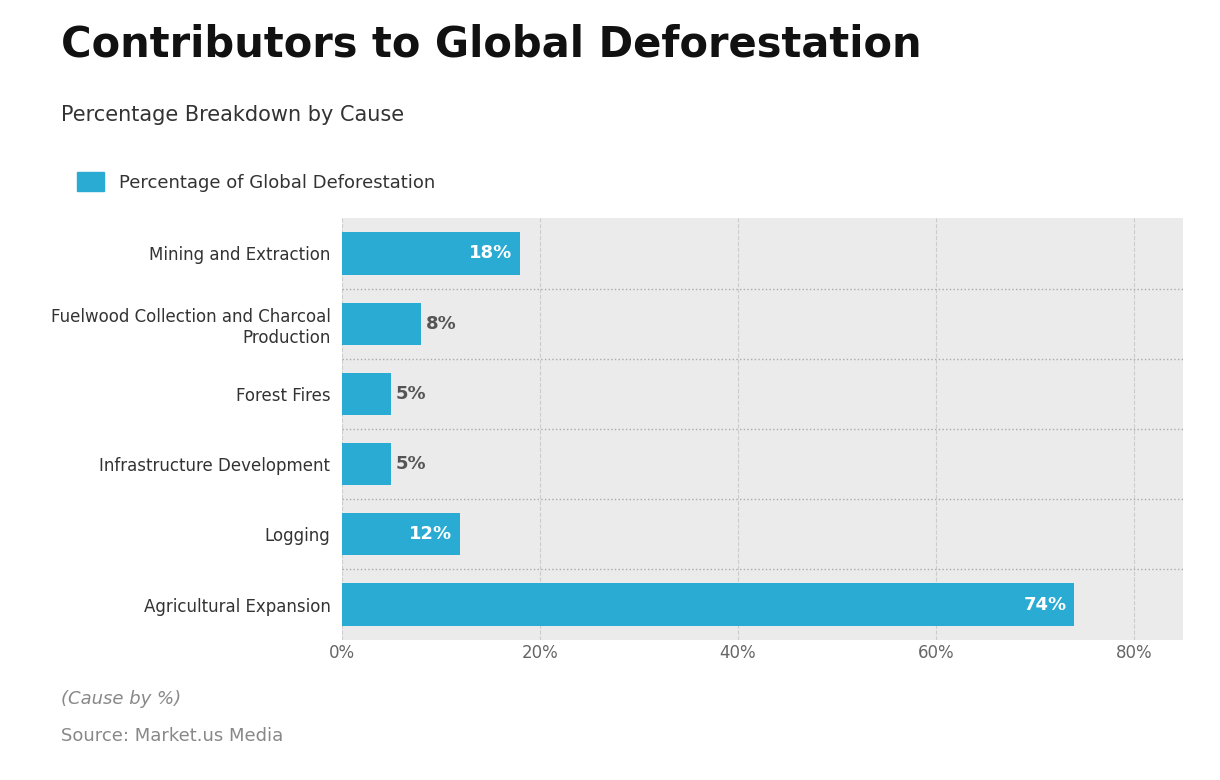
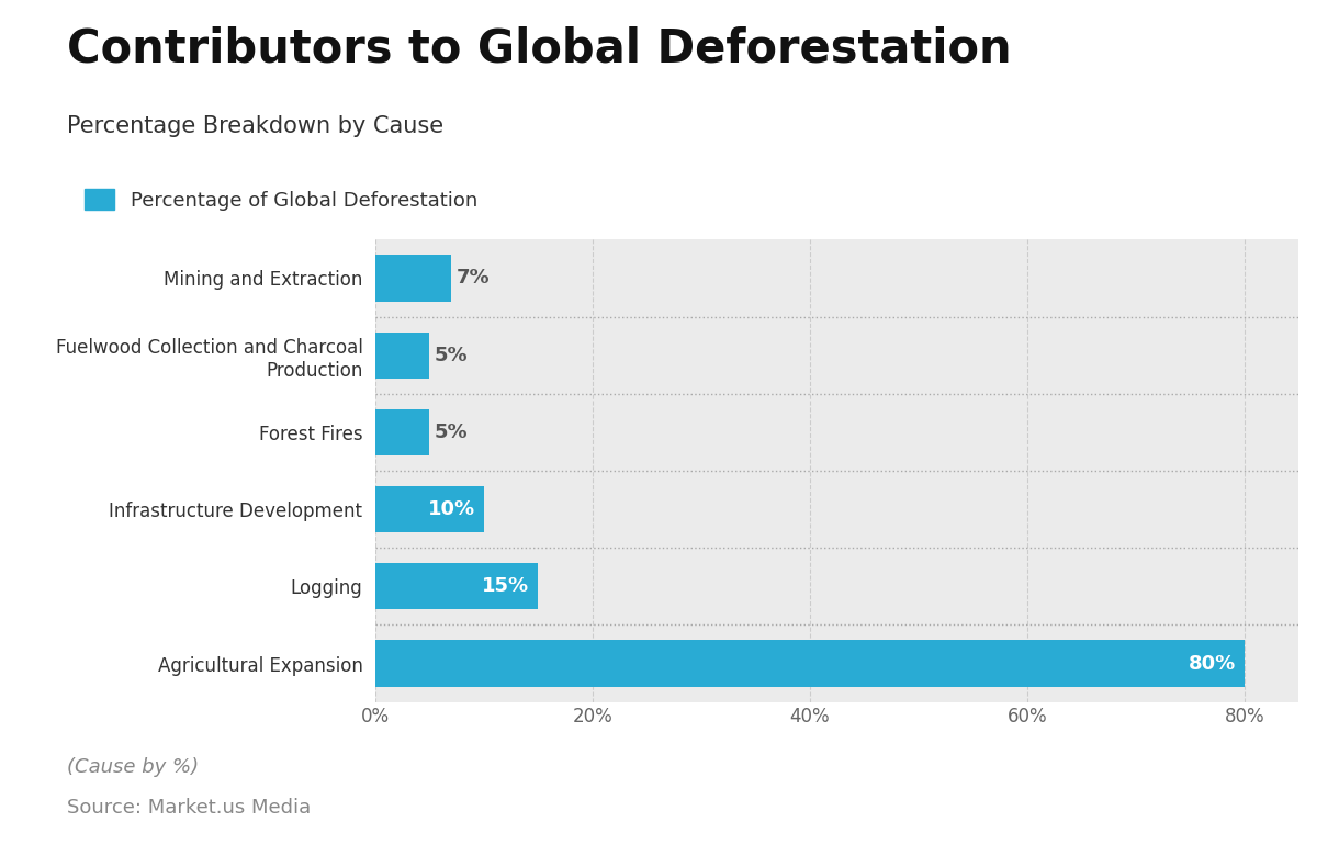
Mining and Extraction: 18% -> 7%
Fuelwood Collection and Charcoal Production: 8% -> 5%
Infrastructure Development: 5% -> 10%
Logging: 12% -> 15%
Agricultural Expansion: 74% -> 80%
